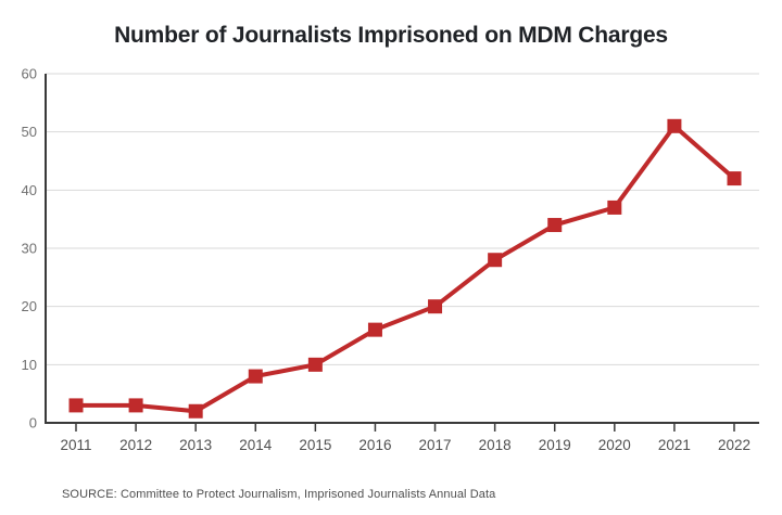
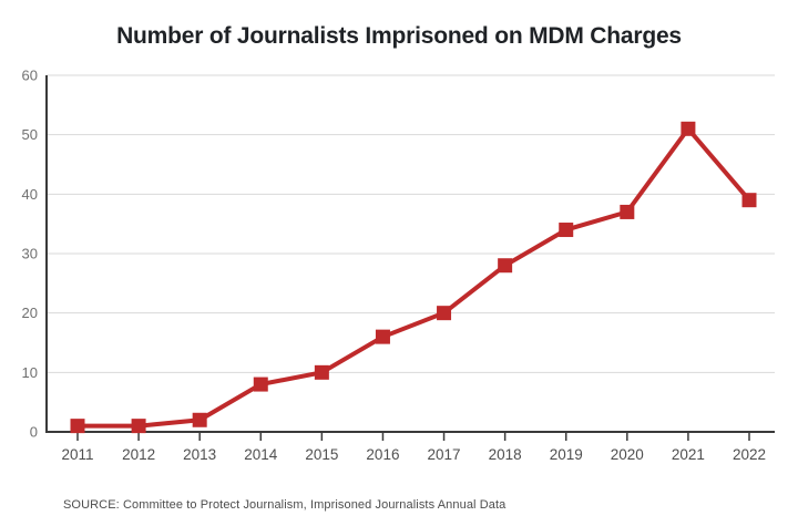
2011: 3 -> 1
2012: 3 -> 1
2022: 42 -> 39
